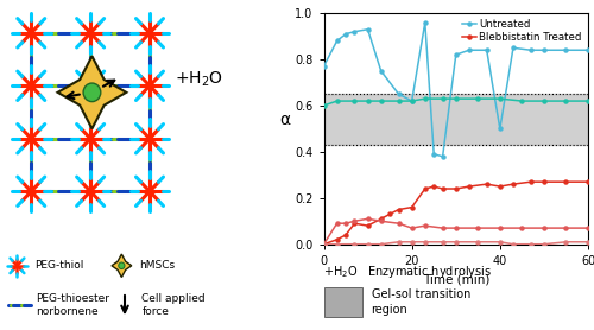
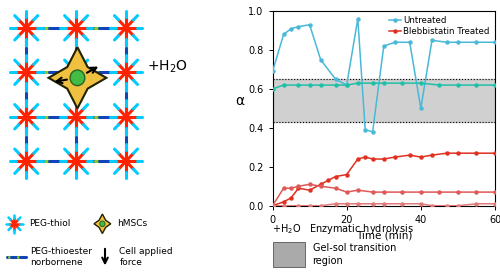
Untreated/0: 0.77 -> 0.69
